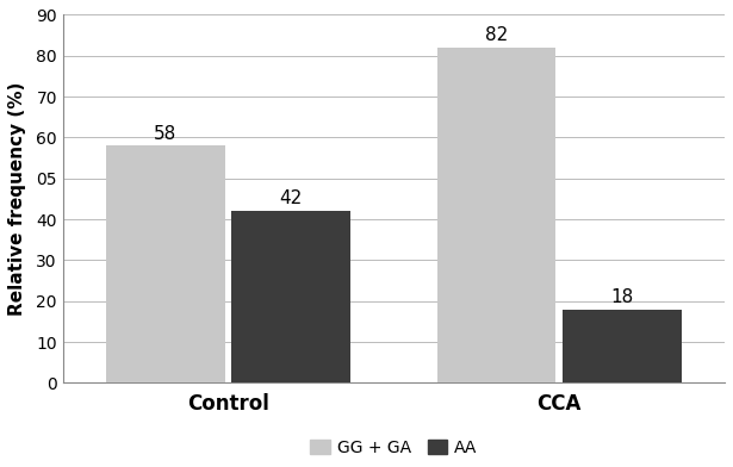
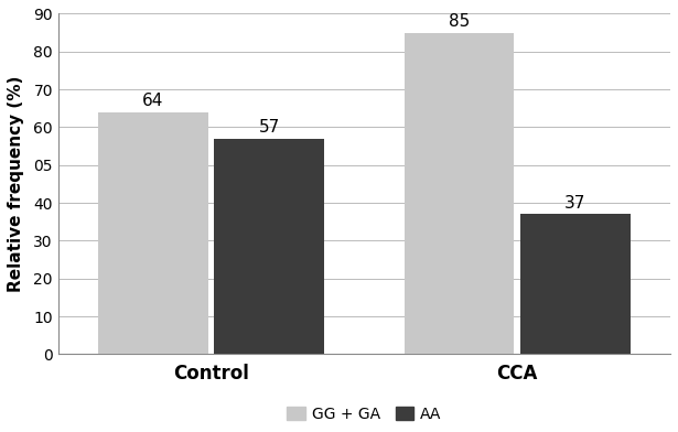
GG + GA/Control: 58 -> 64
AA/Control: 42 -> 57
GG + GA/CCA: 82 -> 85
AA/CCA: 18 -> 37
